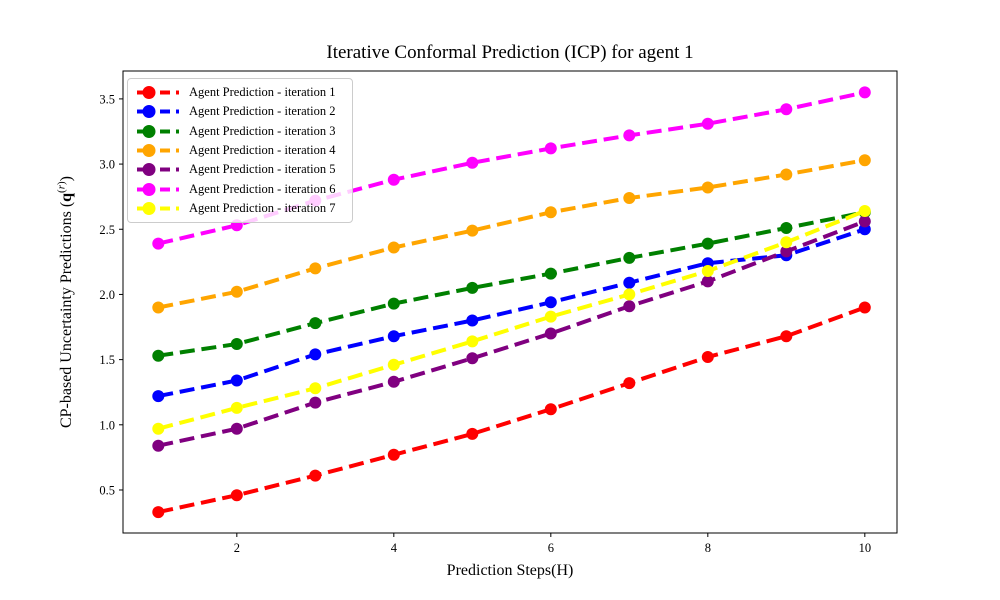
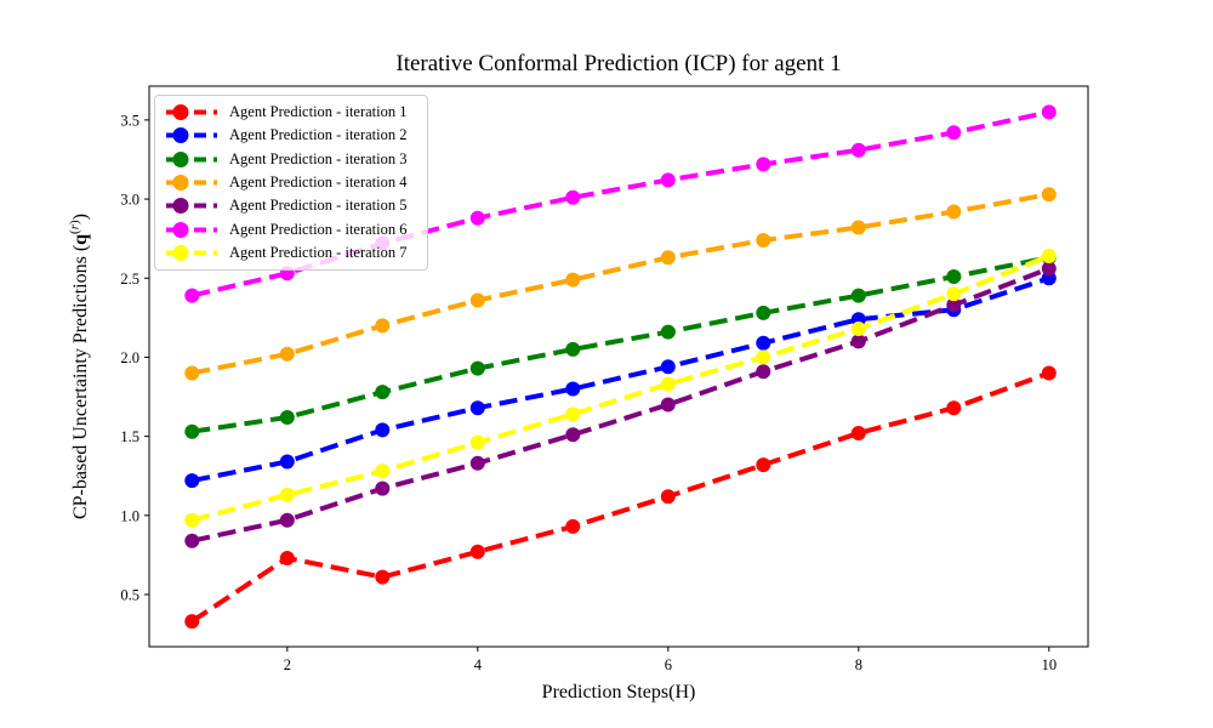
Agent Prediction - iteration 1/2: 0.46 -> 0.73
